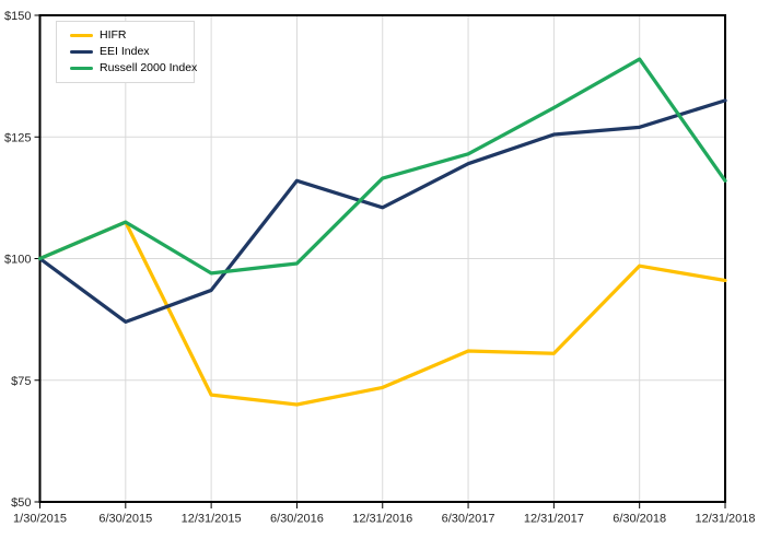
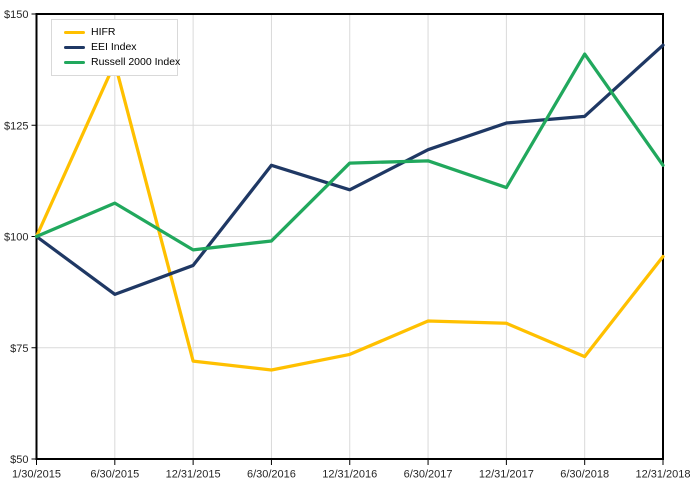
HIFR/6/30/2015: $108 -> $139
Russell 2000 Index/6/30/2017: $122 -> $117
Russell 2000 Index/12/31/2017: $131 -> $111
HIFR/6/30/2018: $98 -> $73
EEI Index/12/31/2018: $132 -> $143
